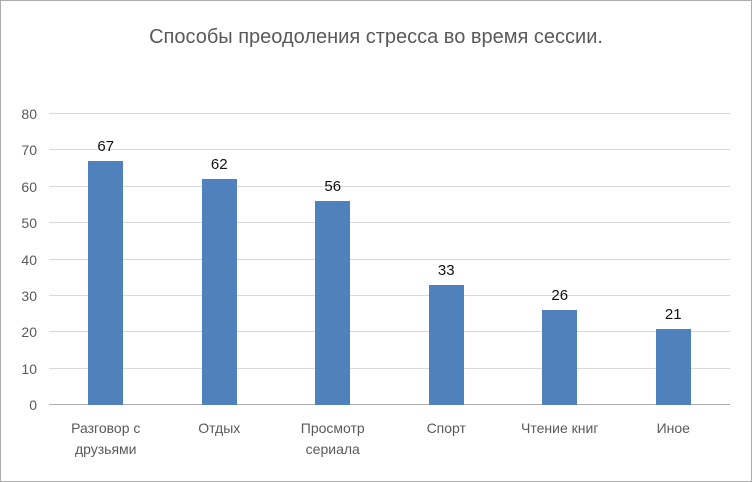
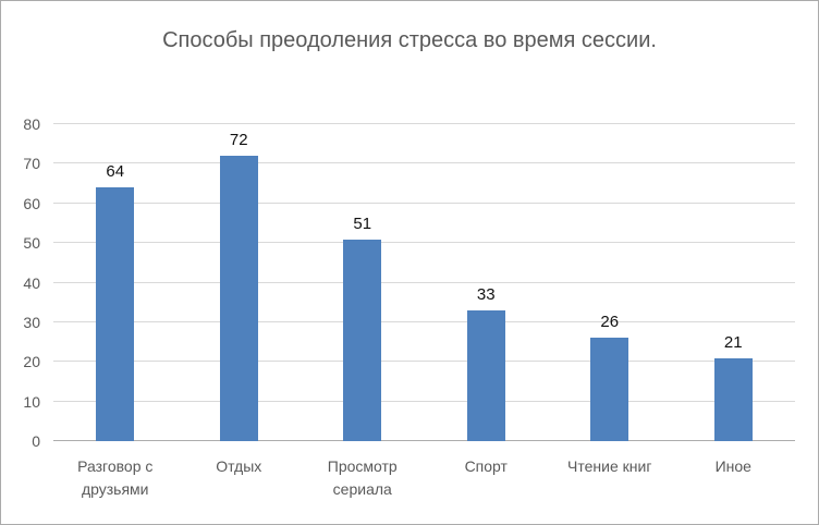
Разговор с друзьями: 67 -> 64
Отдых: 62 -> 72
Просмотр сериала: 56 -> 51
